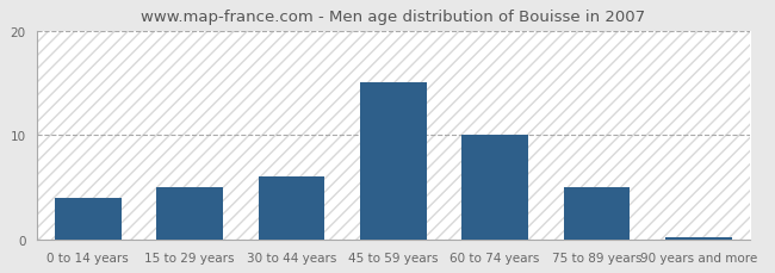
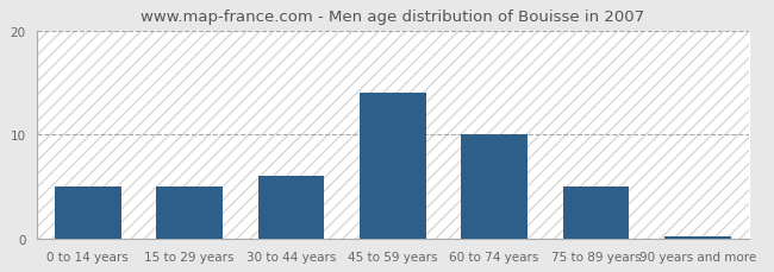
0 to 14 years: 4.0 -> 5.0
45 to 59 years: 15.0 -> 14.0
